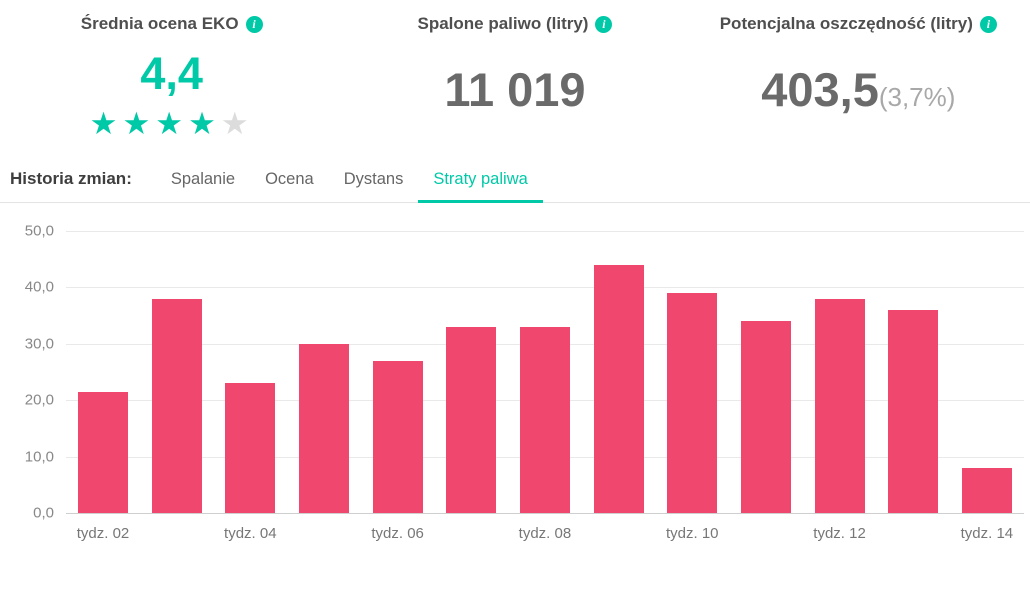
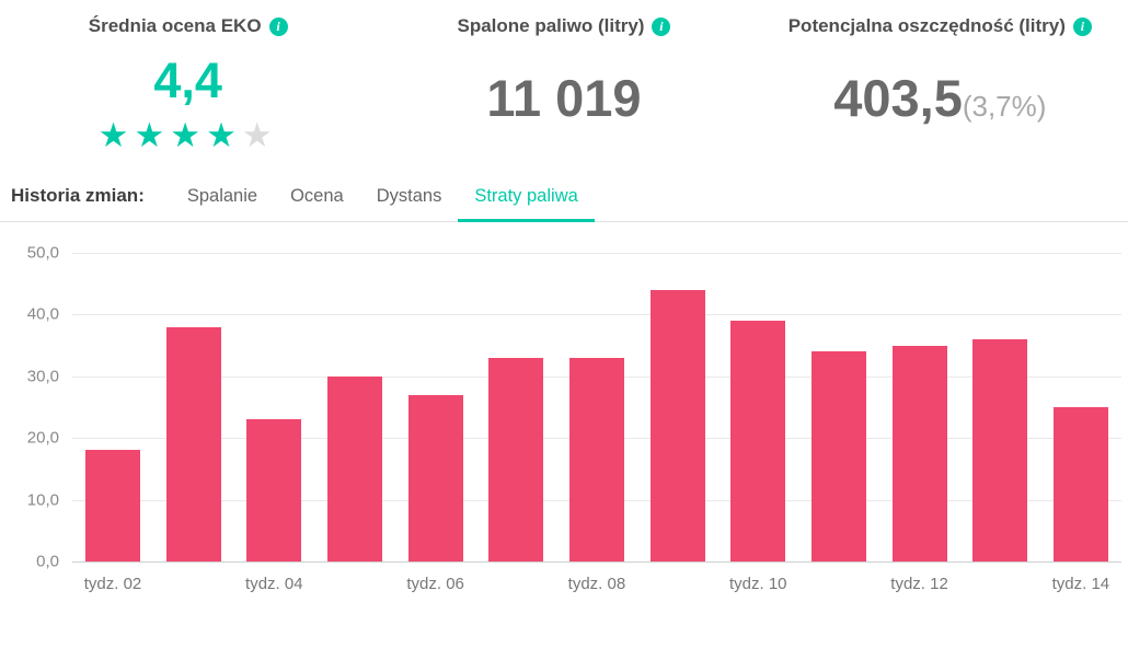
tydz. 02: 22 -> 18
tydz. 12: 38 -> 35
tydz. 14: 8 -> 25
